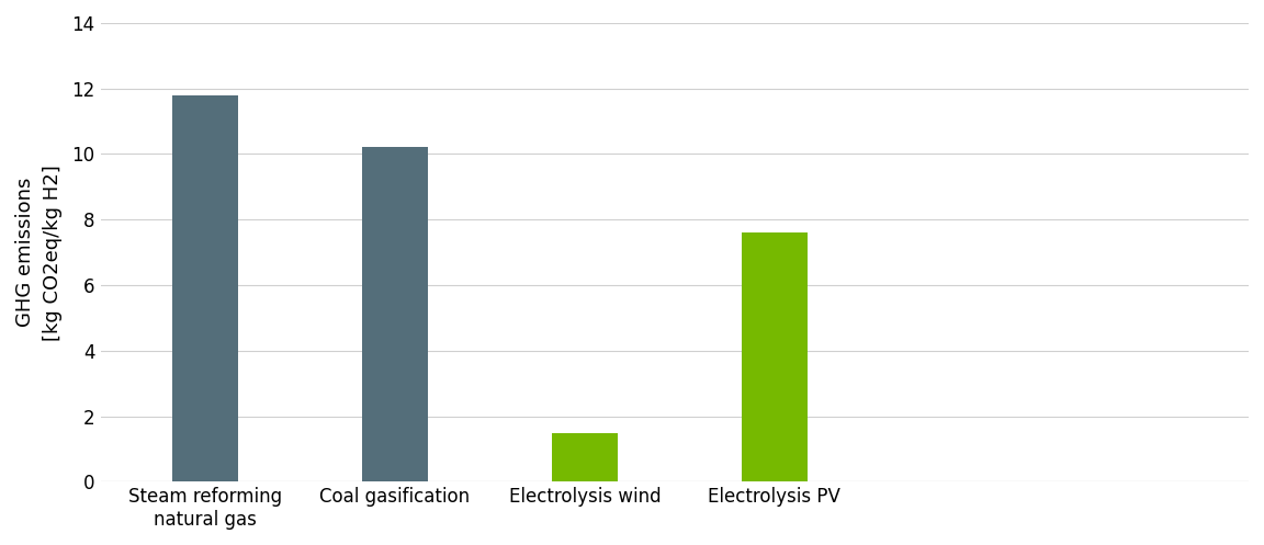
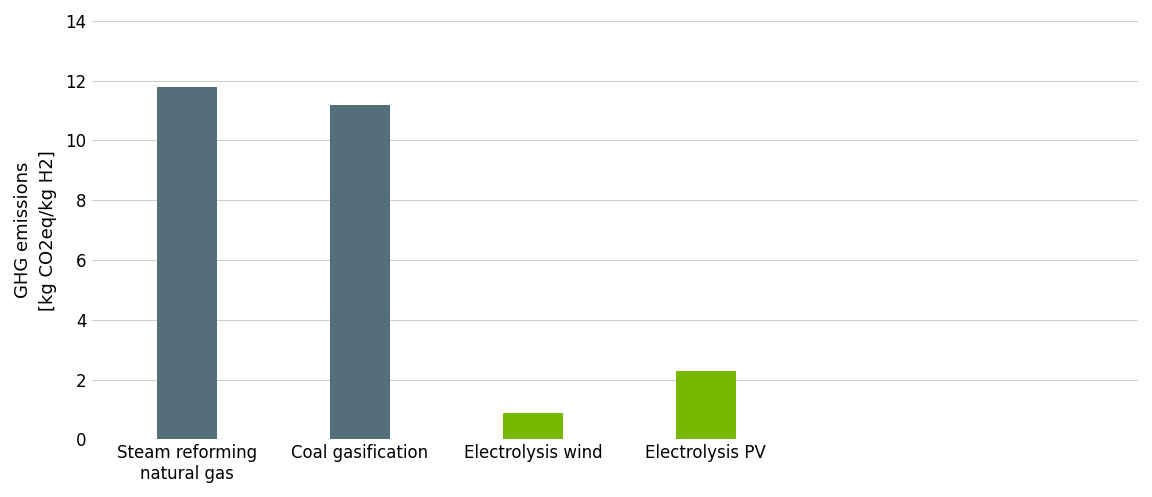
Coal gasification: 10.2 -> 11.2
Electrolysis wind: 1.5 -> 0.9
Electrolysis PV: 7.6 -> 2.3
